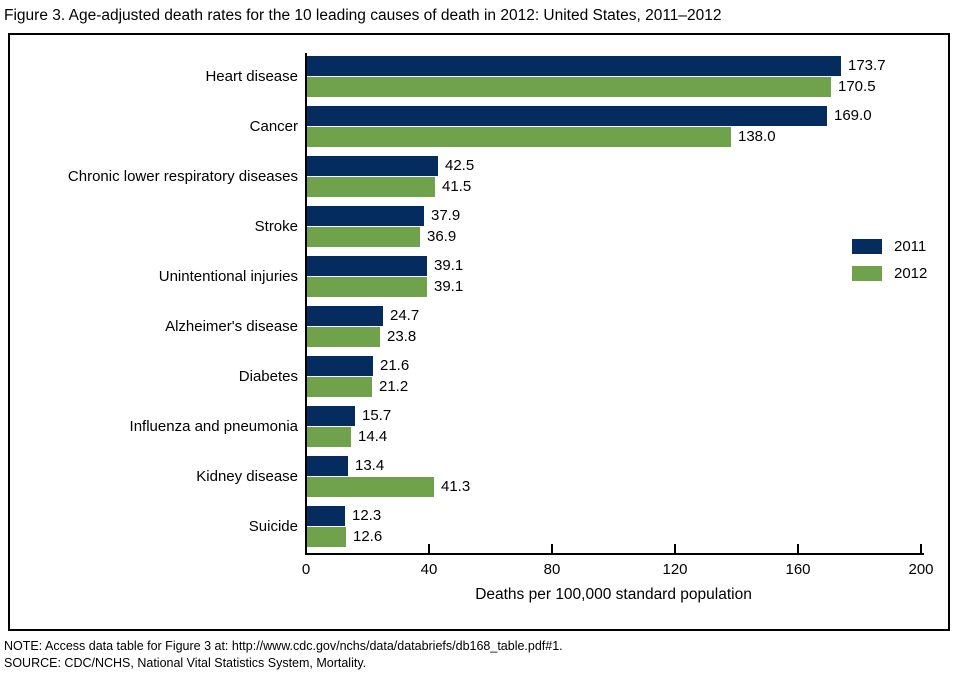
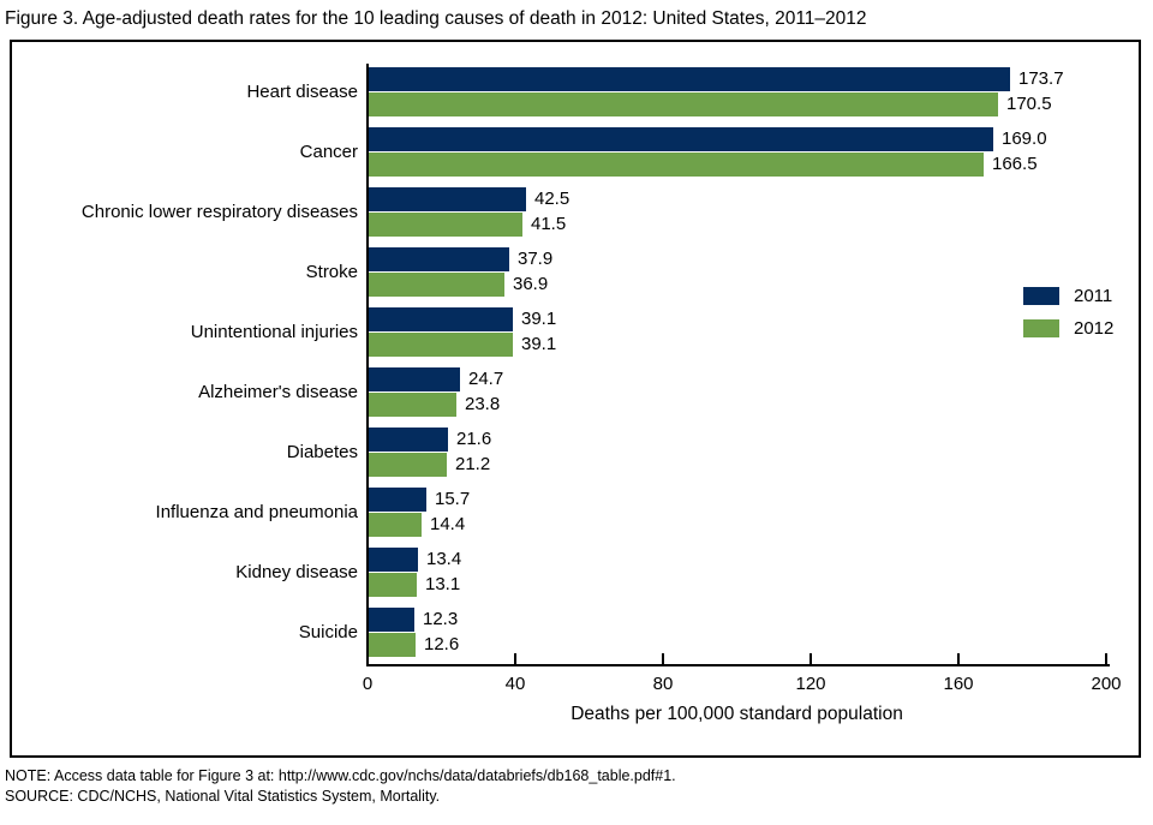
2012/Cancer: 138.0 -> 166.5
2012/Kidney disease: 41.3 -> 13.1
